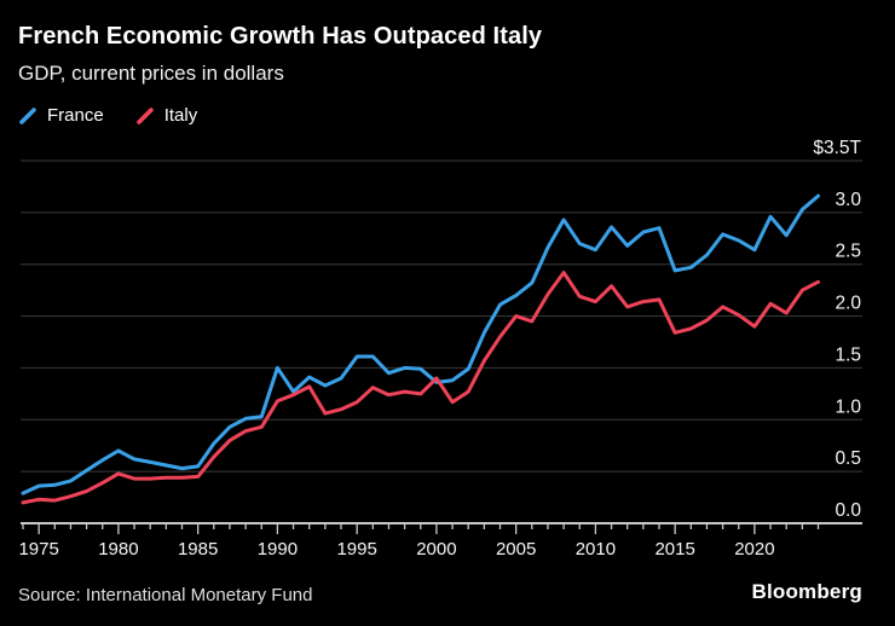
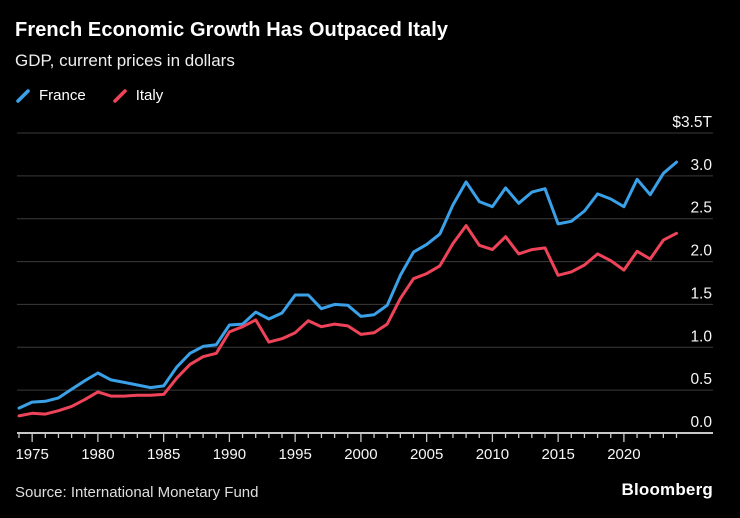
France/1990: 1.5 -> 1.3
Italy/2000: 1.4 -> 1.1
Italy/2005: 2.0 -> 1.9
